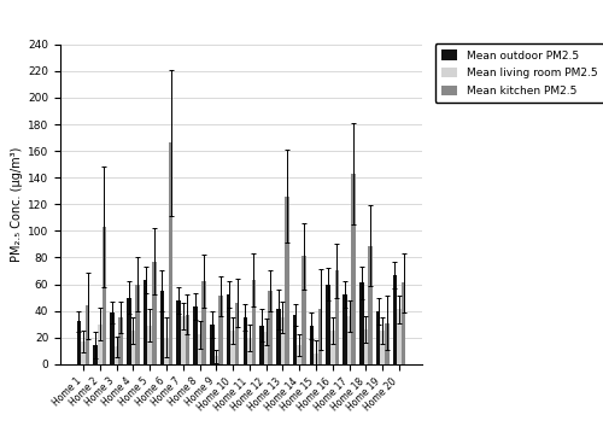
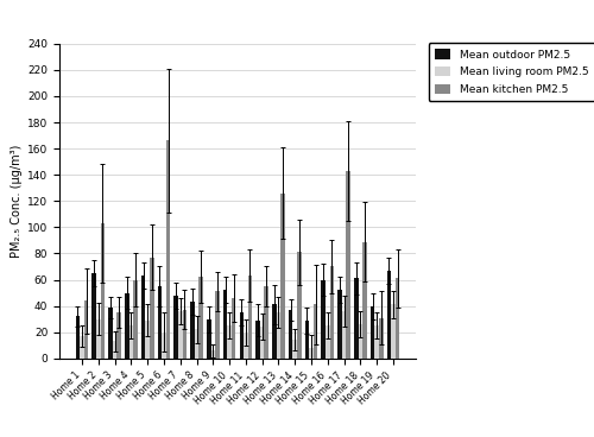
Mean outdoor PM2.5/Home 2: 14 -> 65
